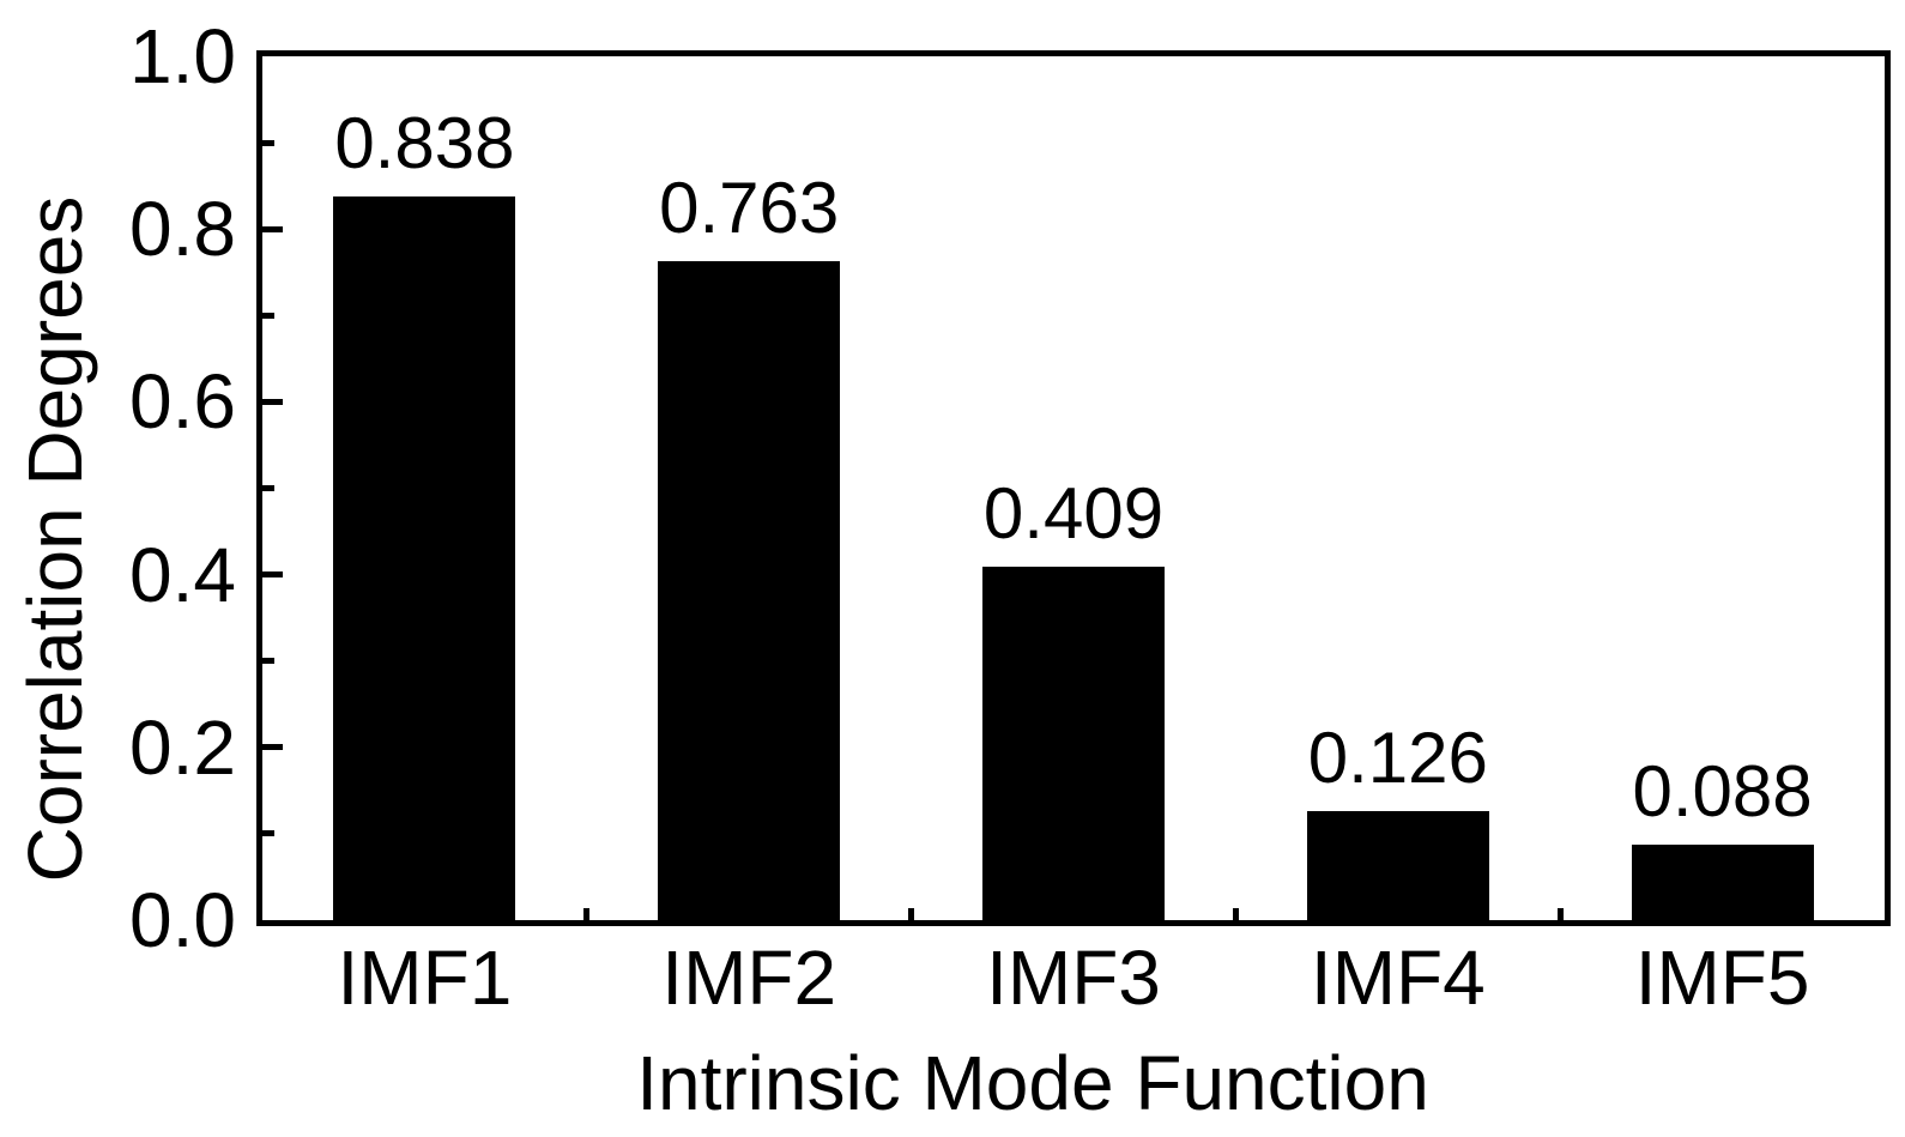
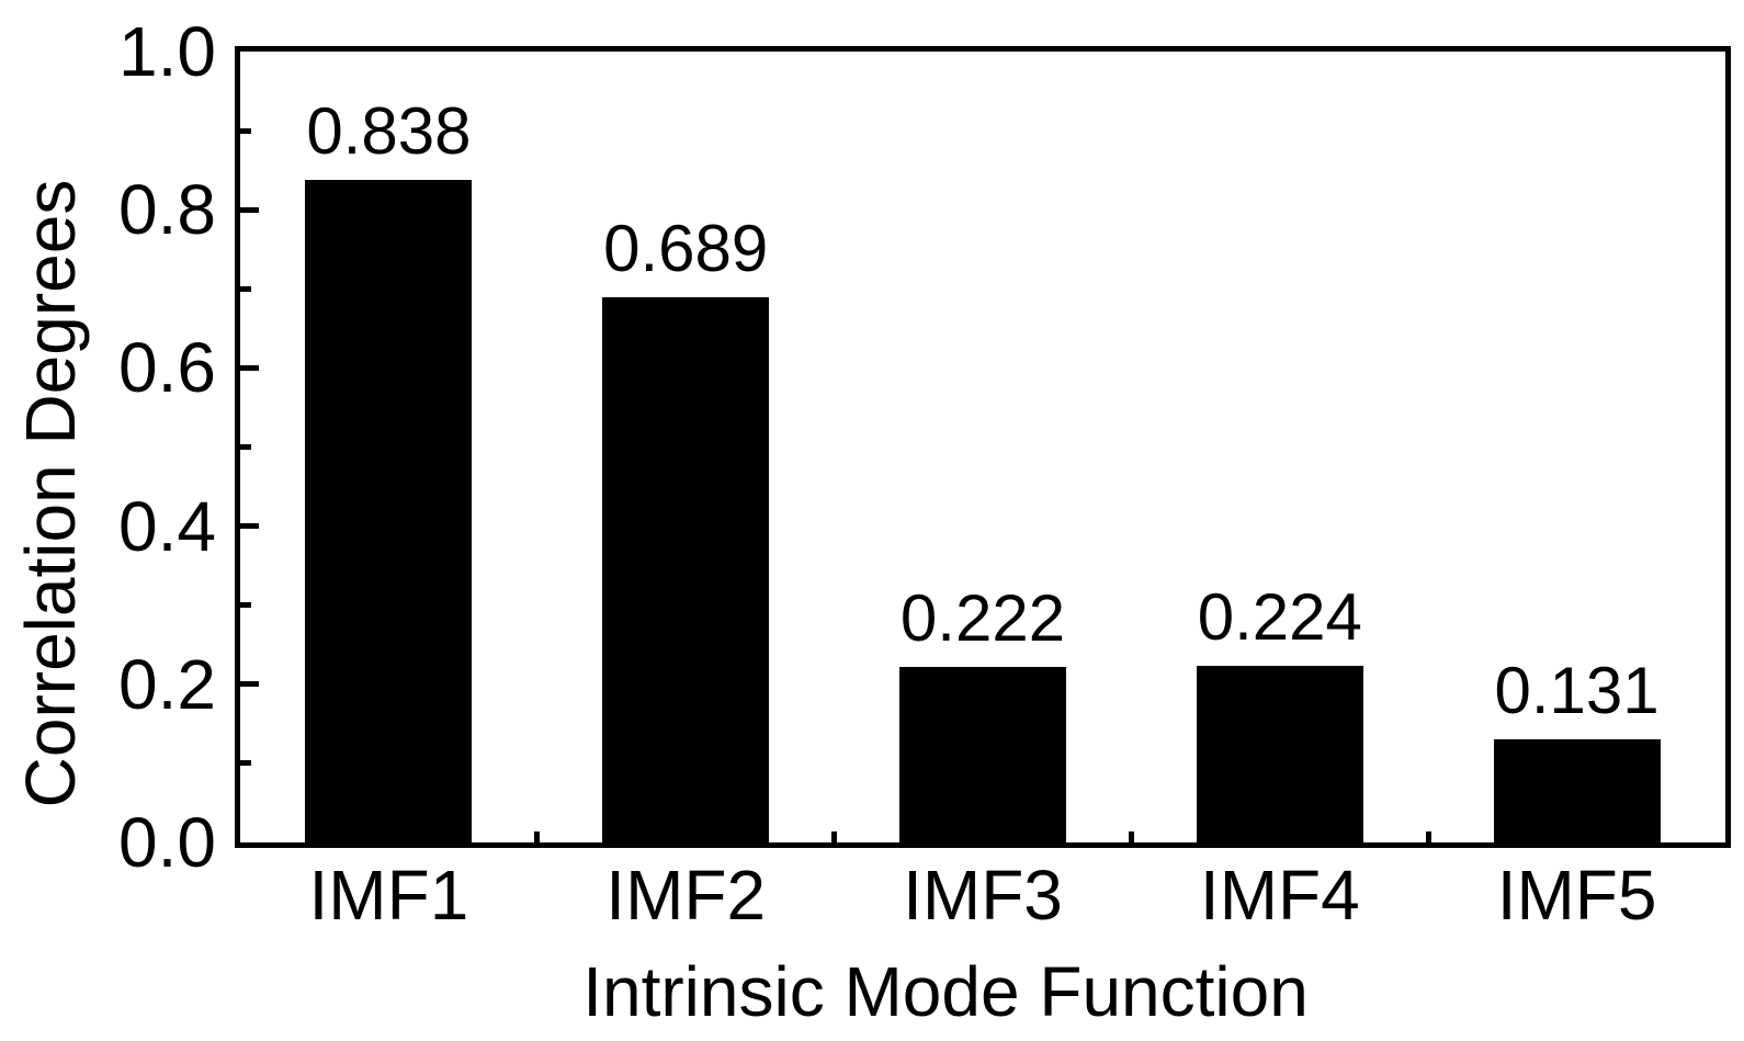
IMF2: 0.763 -> 0.689
IMF3: 0.409 -> 0.222
IMF4: 0.126 -> 0.224
IMF5: 0.088 -> 0.131
